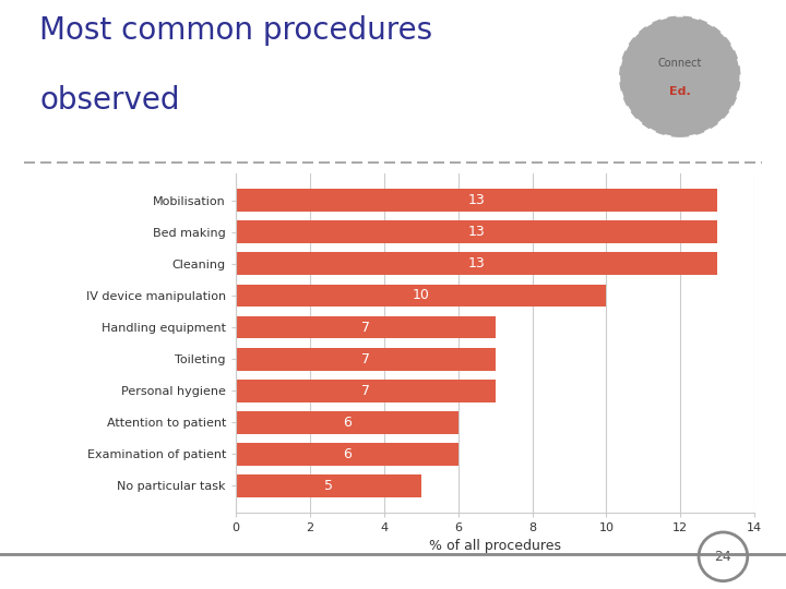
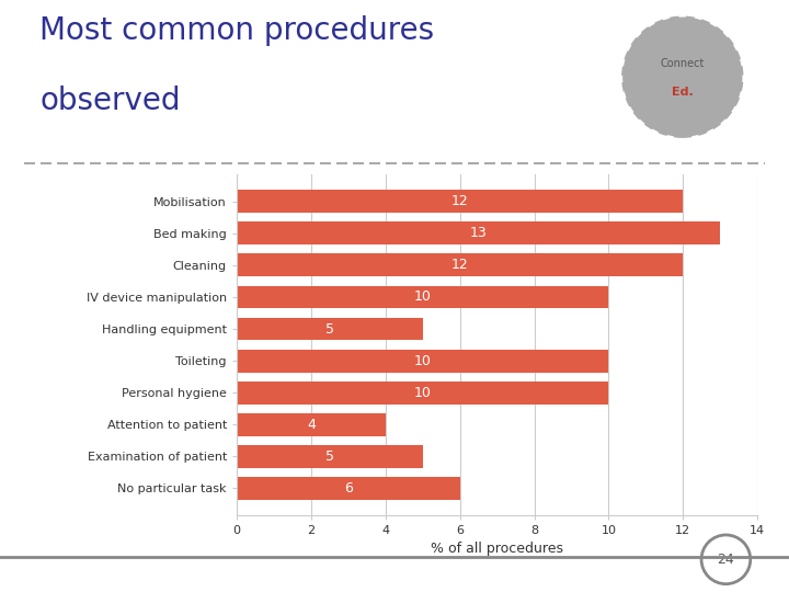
Mobilisation: 13 -> 12
Cleaning: 13 -> 12
Handling equipment: 7 -> 5
Toileting: 7 -> 10
Personal hygiene: 7 -> 10
Attention to patient: 6 -> 4
Examination of patient: 6 -> 5
No particular task: 5 -> 6
